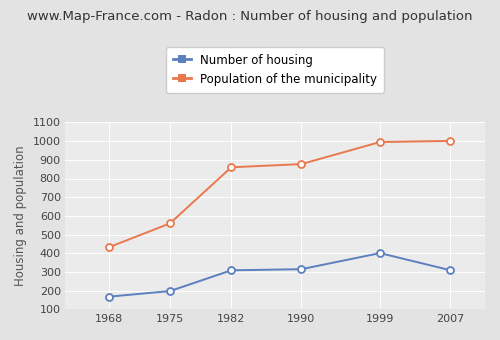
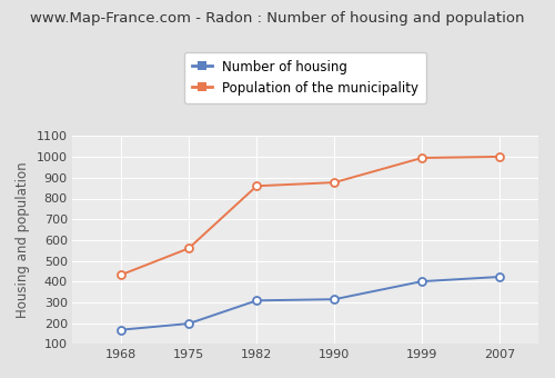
Number of housing/2007: 310 -> 420
